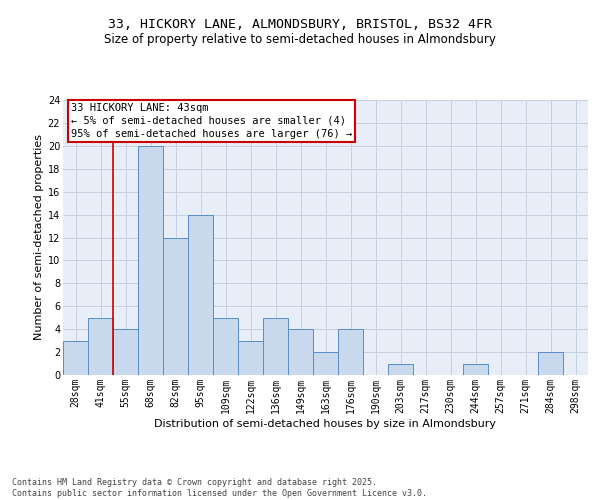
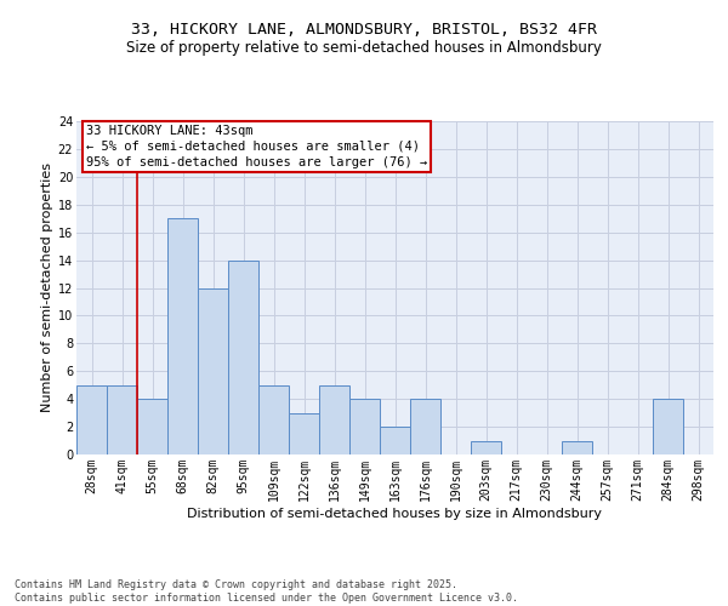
28sqm: 3 -> 5
68sqm: 20 -> 17
284sqm: 2 -> 4
